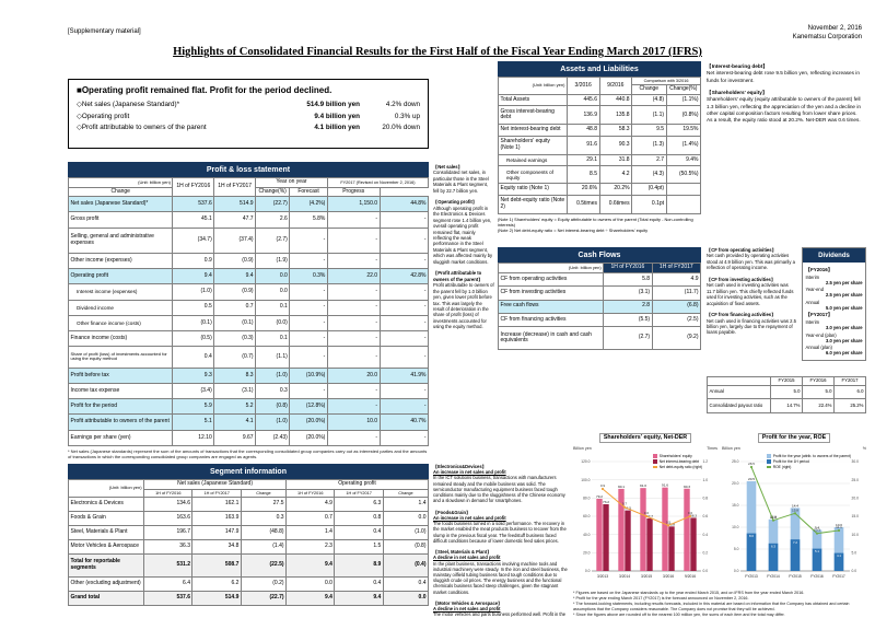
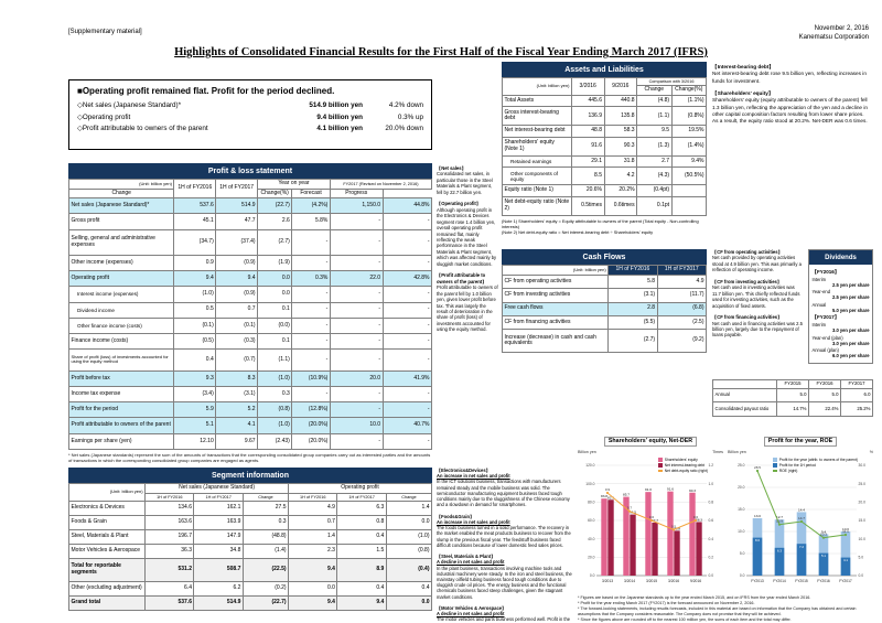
Shareholders' equity, Net-DER/Shareholders' equity/3/2013: 79.2 -> 83.8
Shareholders' equity, Net-DER/Net interest-bearing debt/3/2013: 73.2 -> 82.5
Shareholders' equity, Net-DER/Shareholders' equity/3/2014: 90.1 -> 85.7
Profit for the year, ROE/Profit for the year (attrib. to owners of the parent)/FY2013: 20.5 -> 13.0
Profit for the year, ROE/Profit for the year (attrib. to owners of the parent)/FY2014: 11.8 -> 12.7
Profit for the year, ROE/ROE (right)/FY2015: 15.8 -> 14.7
